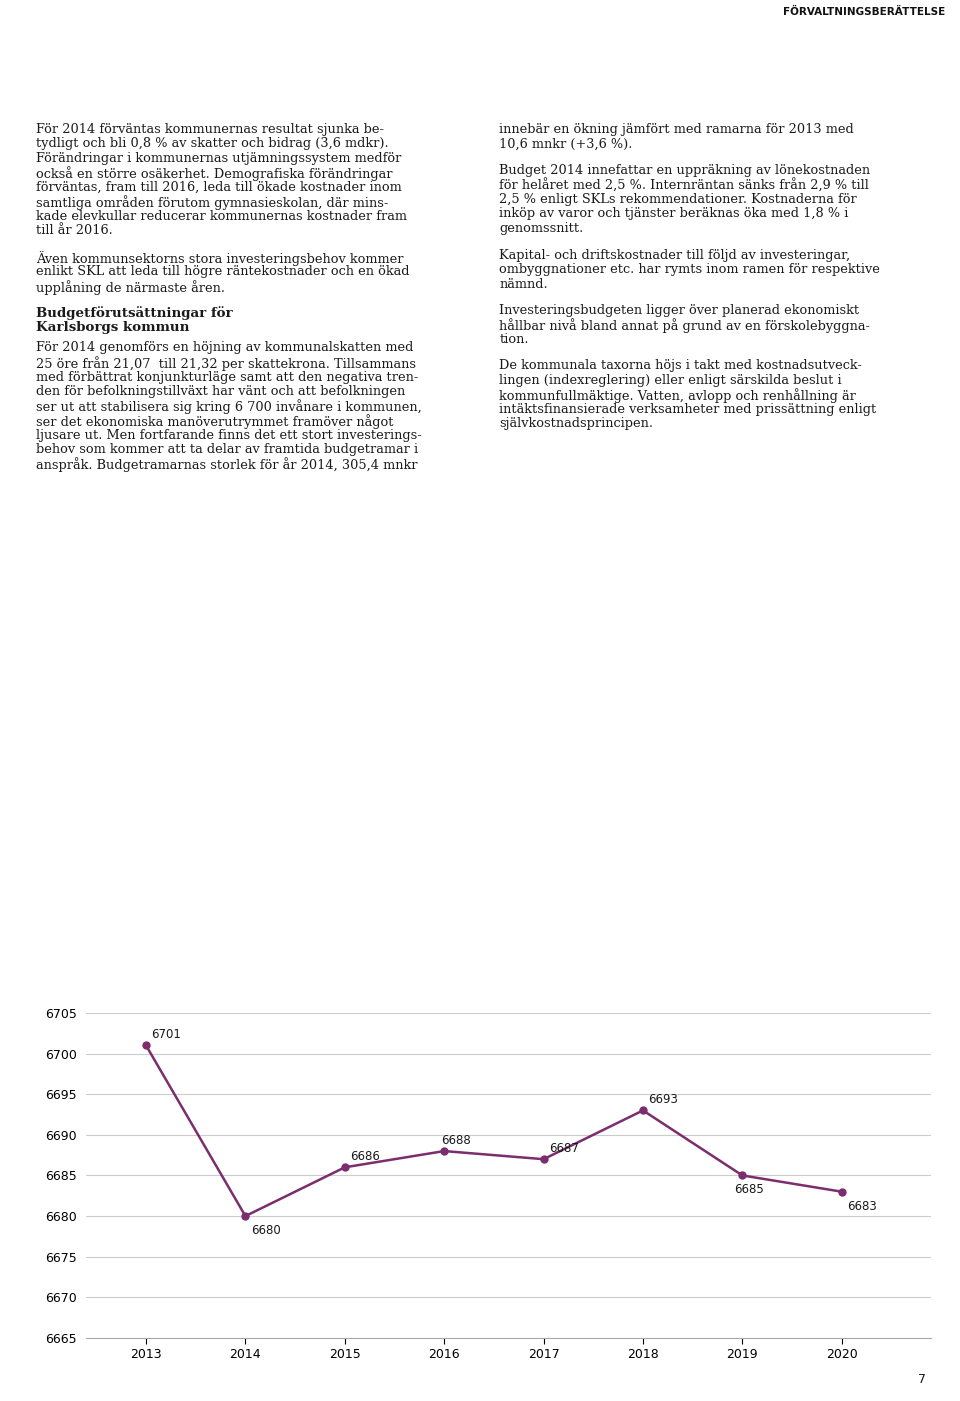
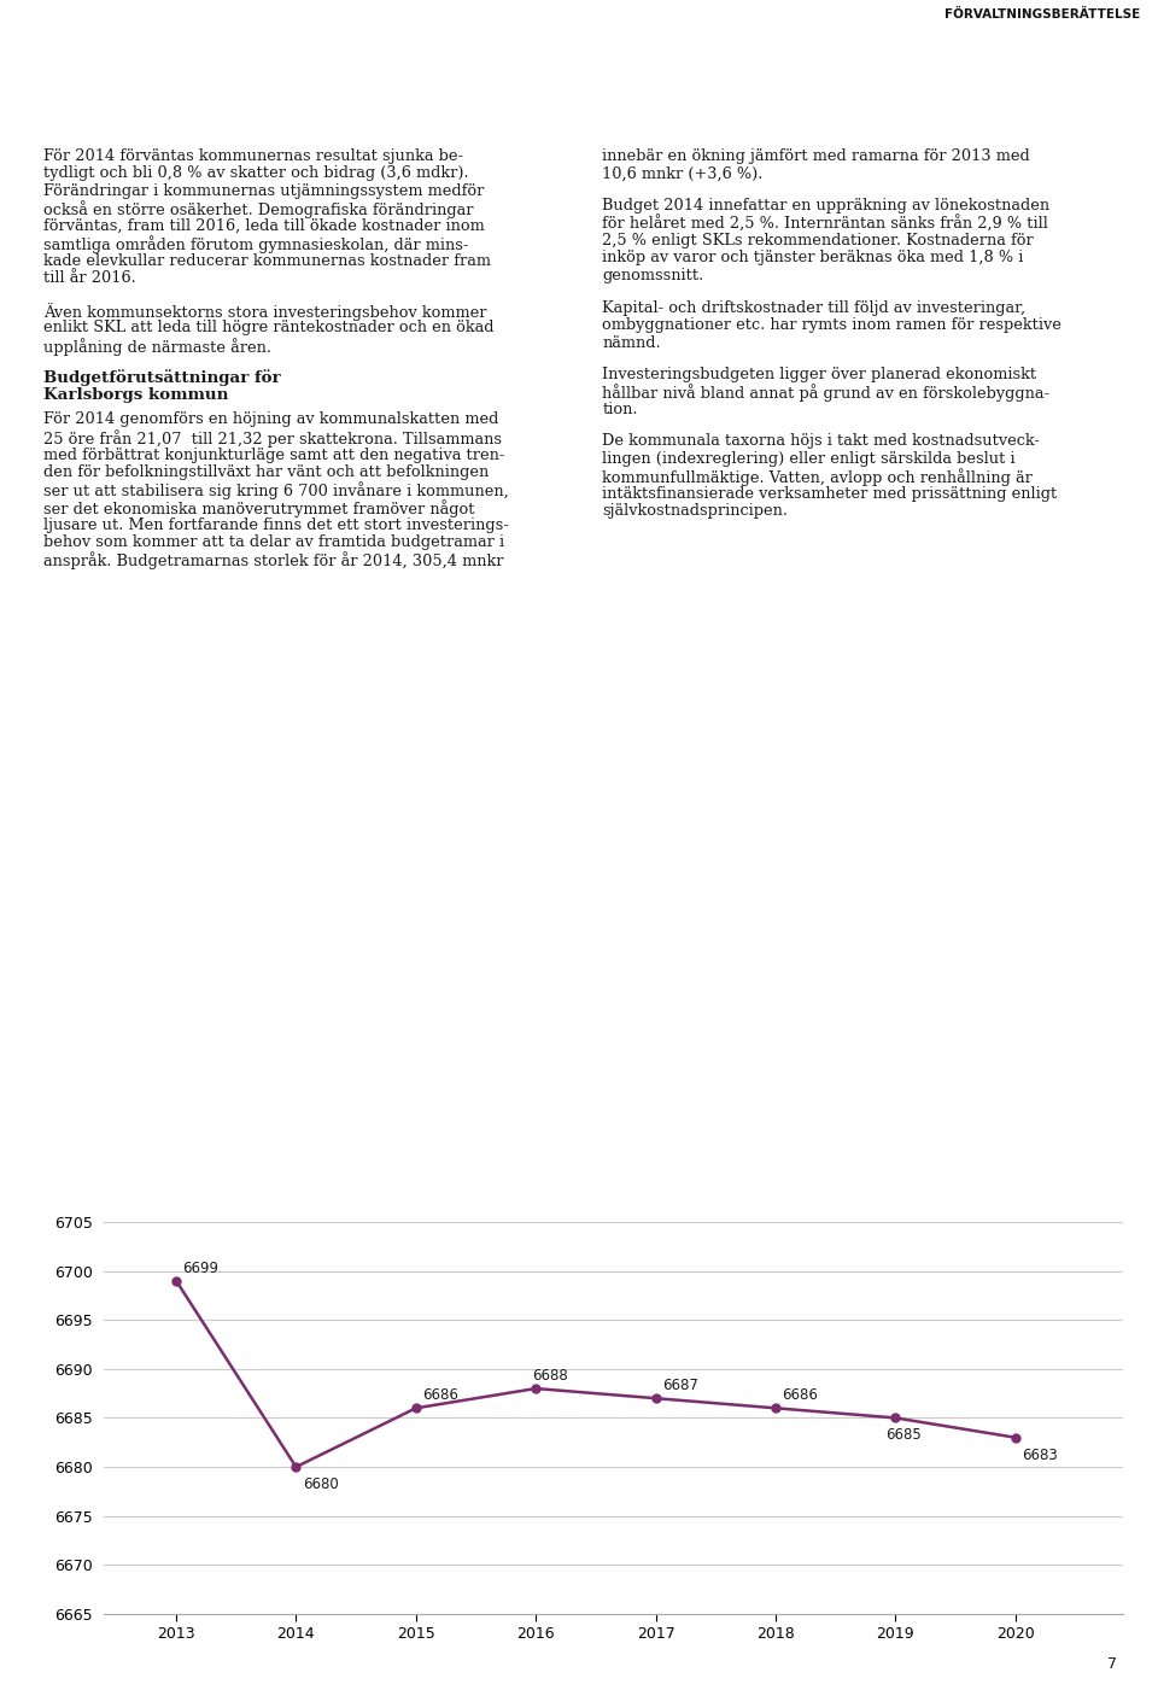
2013: 6701 -> 6699
2018: 6693 -> 6686
